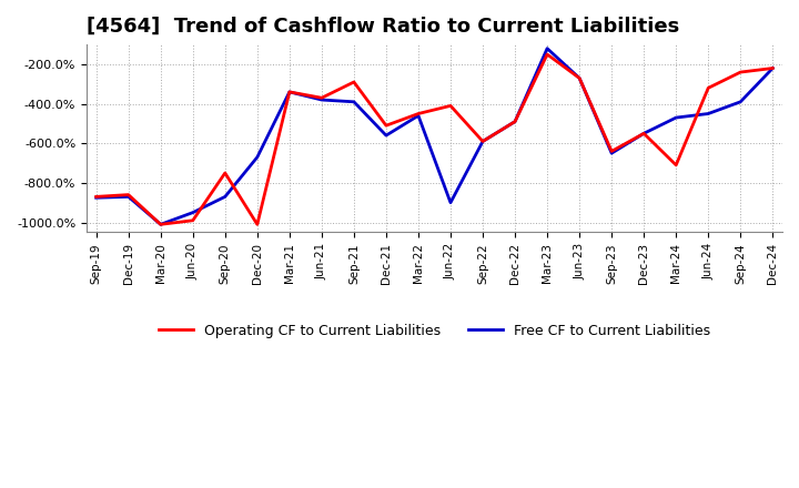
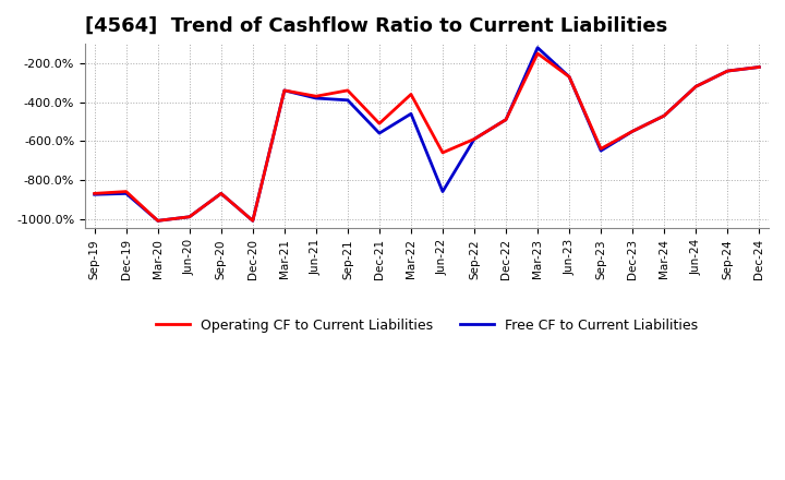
Free CF to Current Liabilities/Jun-20: -950% -> -990%
Operating CF to Current Liabilities/Sep-20: -750% -> -870%
Free CF to Current Liabilities/Dec-20: -670% -> -1010%
Operating CF to Current Liabilities/Sep-21: -290% -> -340%
Operating CF to Current Liabilities/Mar-22: -450% -> -360%
Operating CF to Current Liabilities/Jun-22: -410% -> -660%
Free CF to Current Liabilities/Jun-22: -900% -> -860%
Operating CF to Current Liabilities/Mar-24: -710% -> -470%
Free CF to Current Liabilities/Jun-24: -450% -> -320%
Free CF to Current Liabilities/Sep-24: -390% -> -240%
